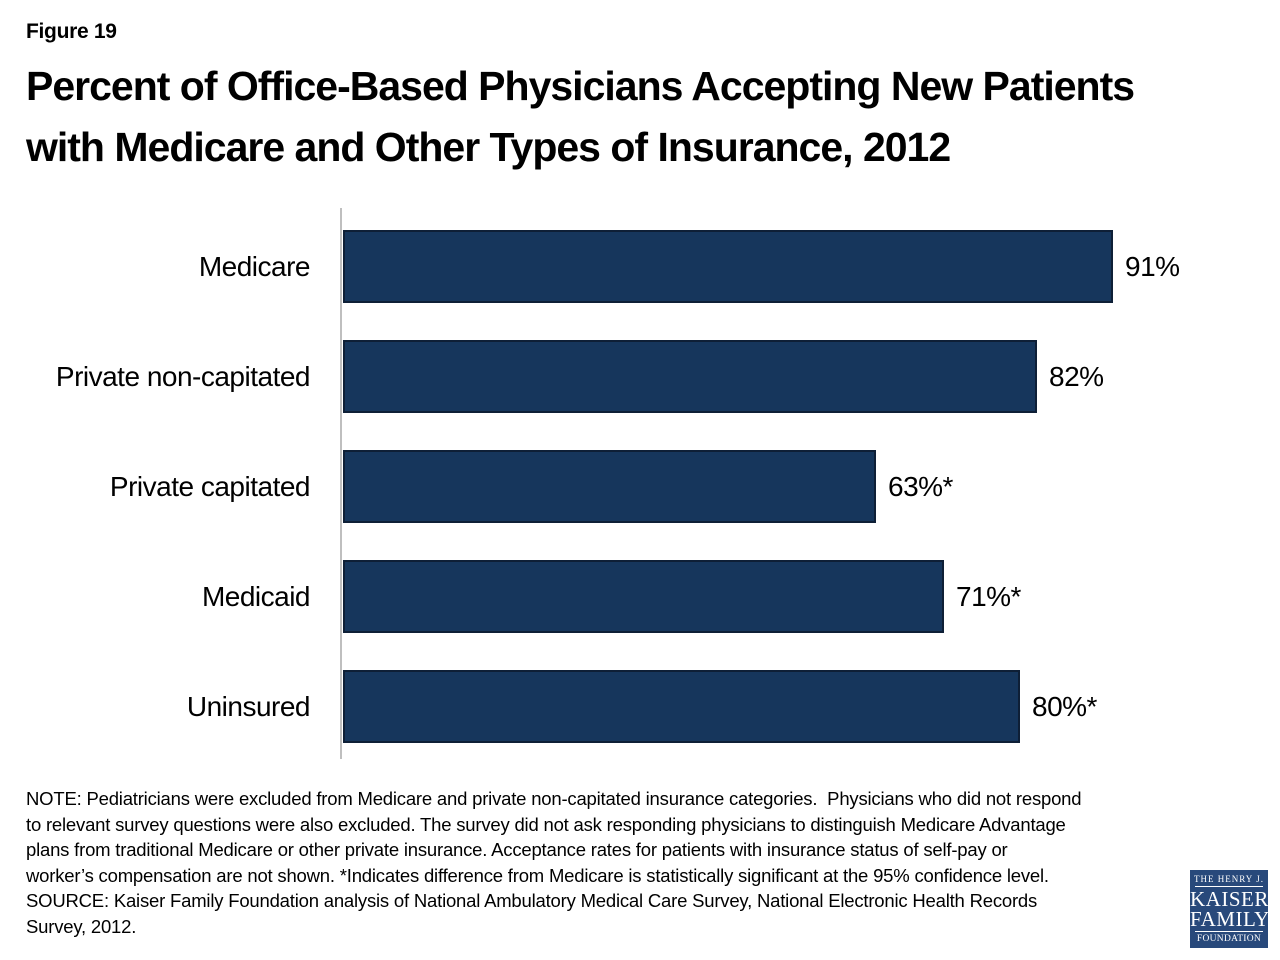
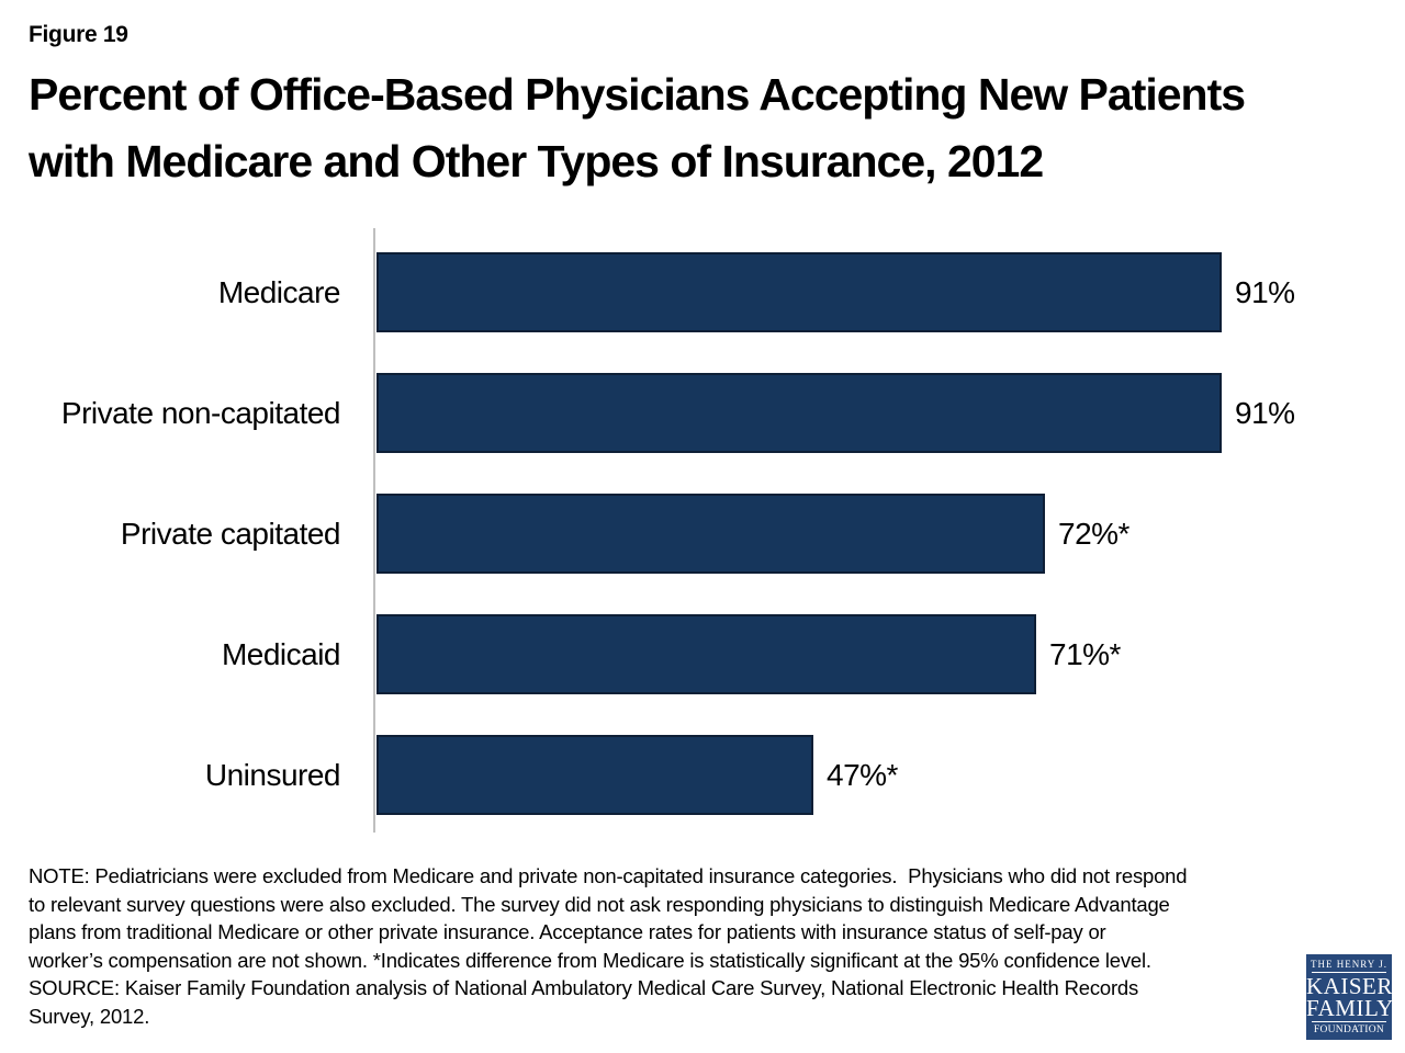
Private non-capitated: 82% -> 91%
Private capitated: 63 -> 72
Uninsured: 80 -> 47
